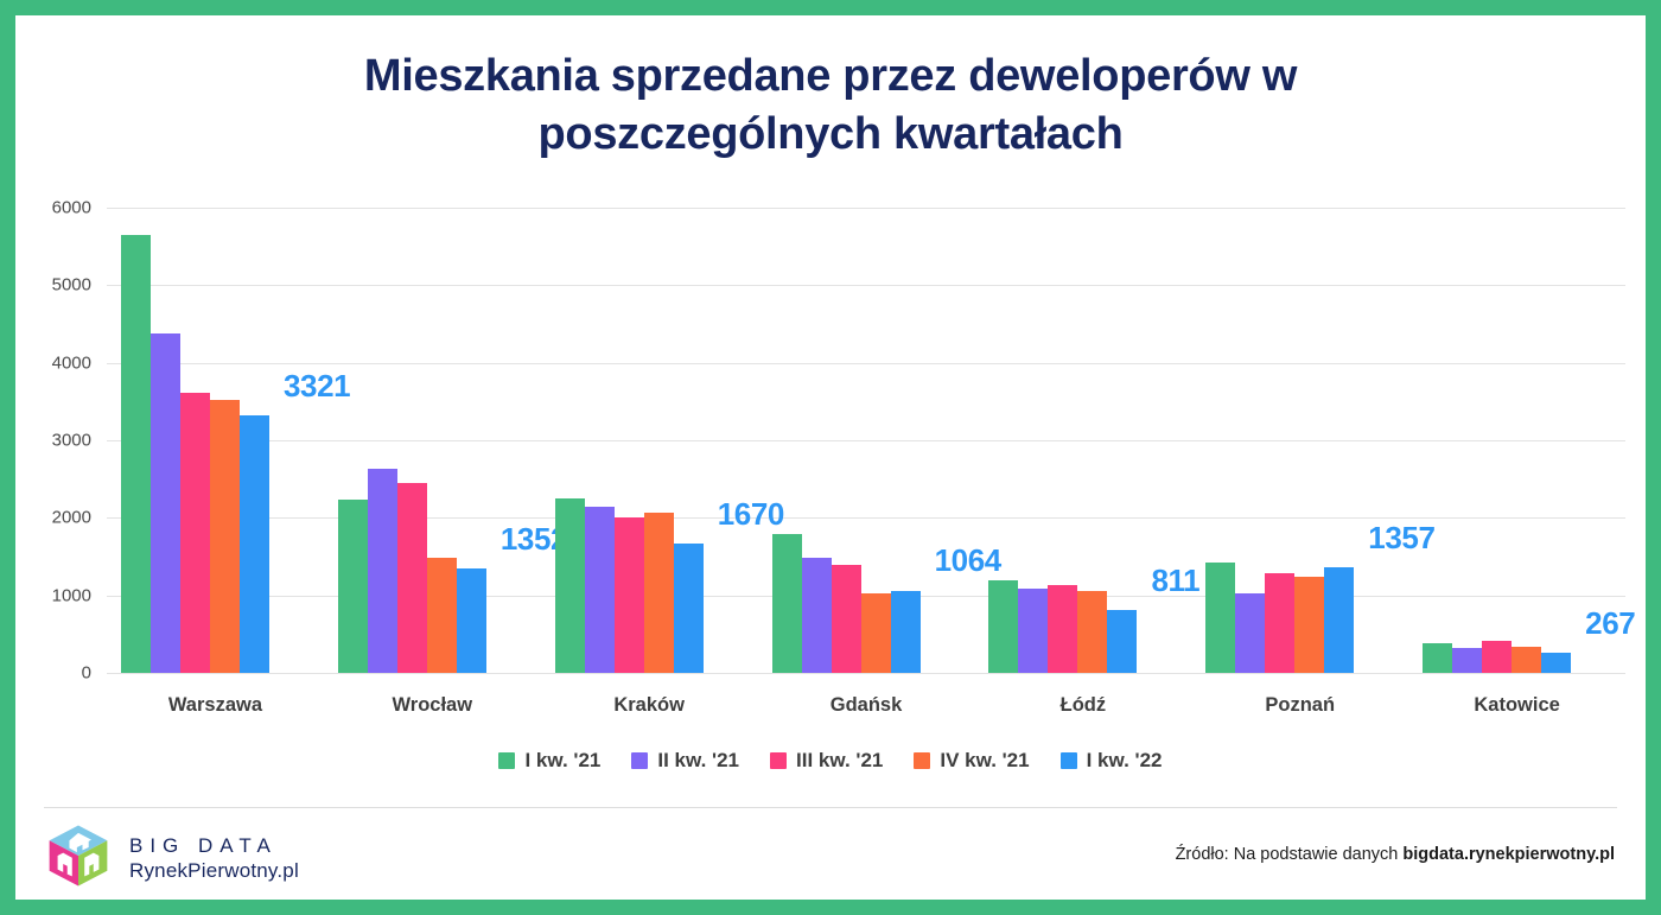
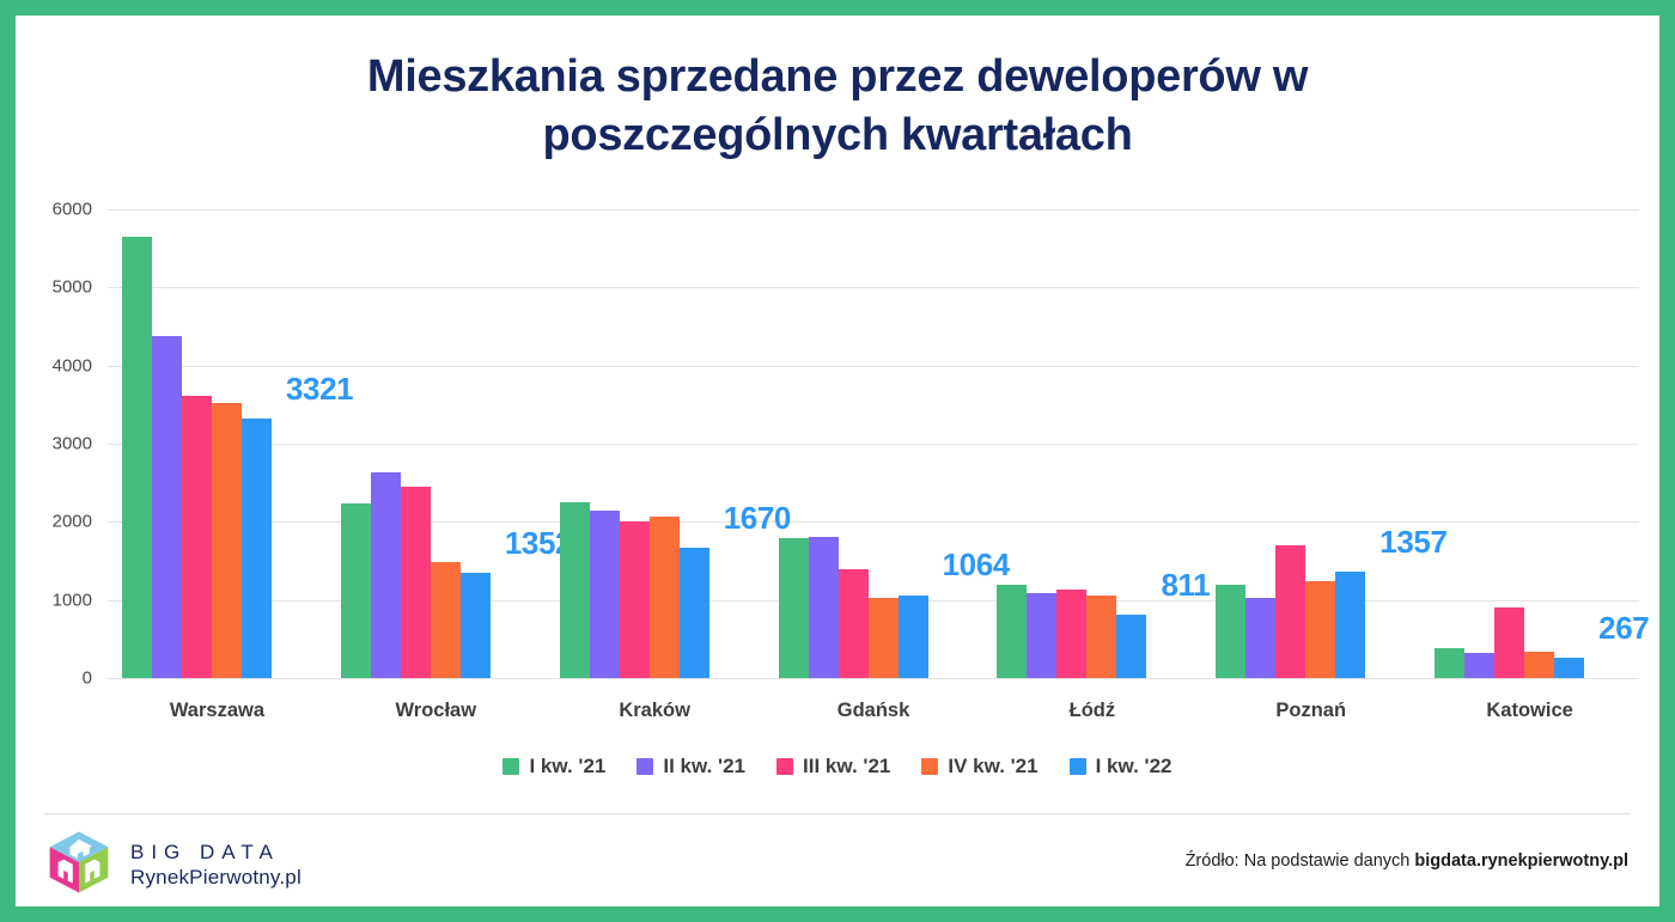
II kw. '21/Gdańsk: 1500 -> 1800
I kw. '21/Poznań: 1400 -> 1200
III kw. '21/Poznań: 1300 -> 1700
III kw. '21/Katowice: 400 -> 900
